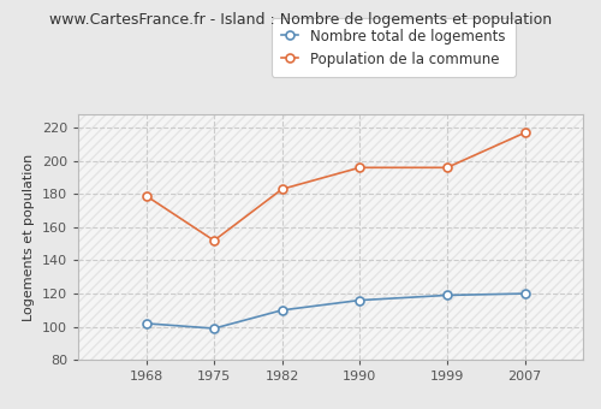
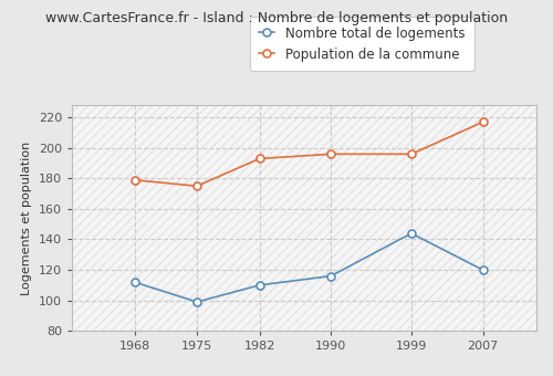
Nombre total de logements/1968: 102 -> 112
Population de la commune/1975: 152 -> 175
Population de la commune/1982: 183 -> 193
Nombre total de logements/1999: 119 -> 144
